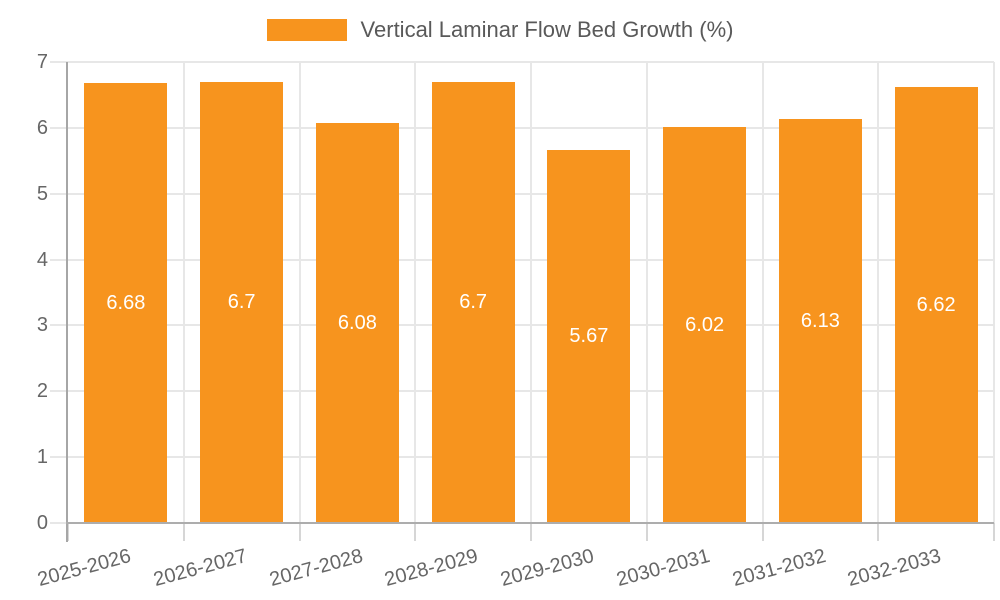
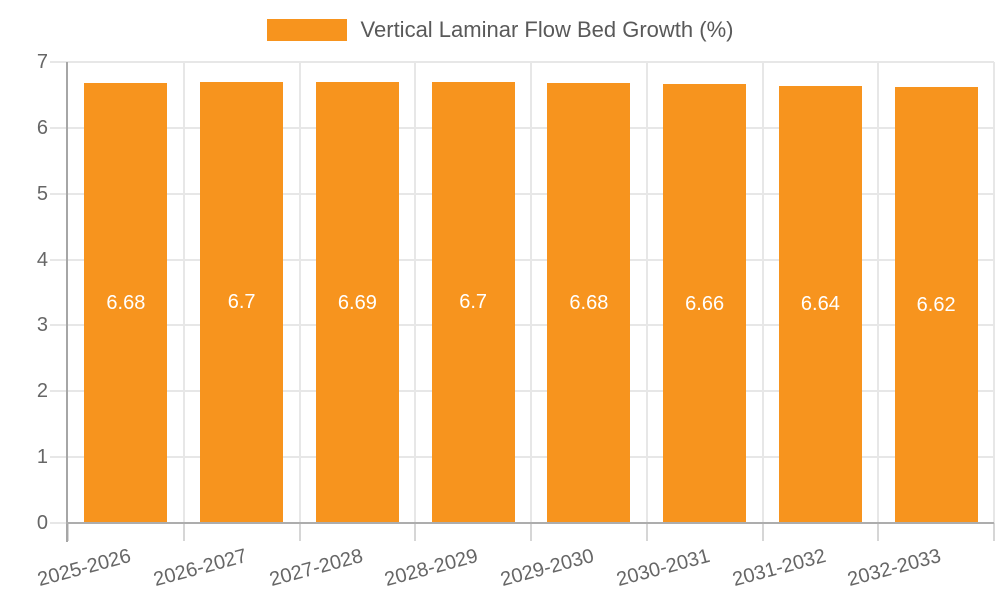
2027-2028: 6.08 -> 6.69
2029-2030: 5.67 -> 6.68
2030-2031: 6.02 -> 6.66
2031-2032: 6.13 -> 6.64
